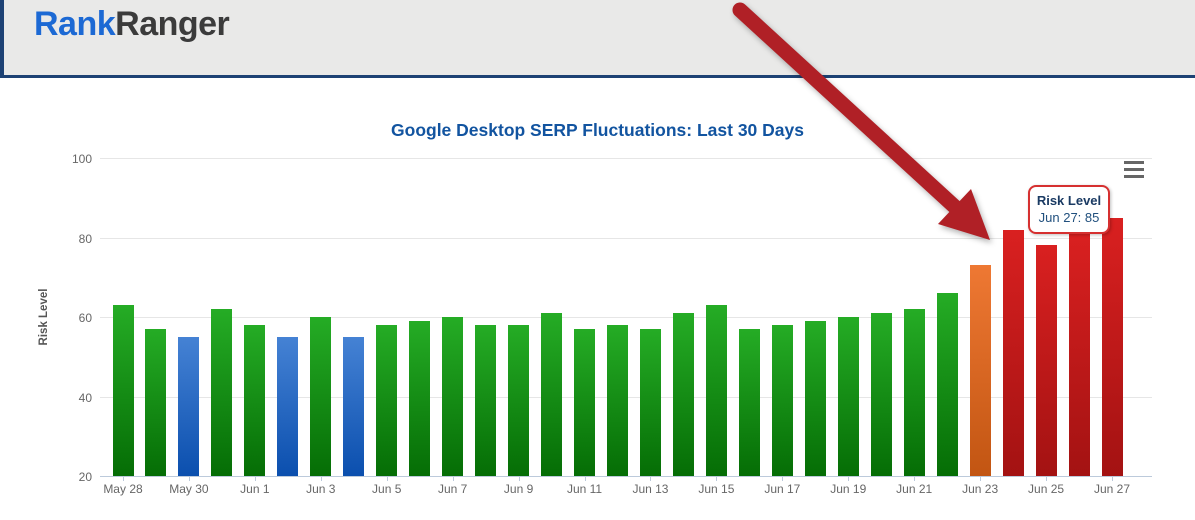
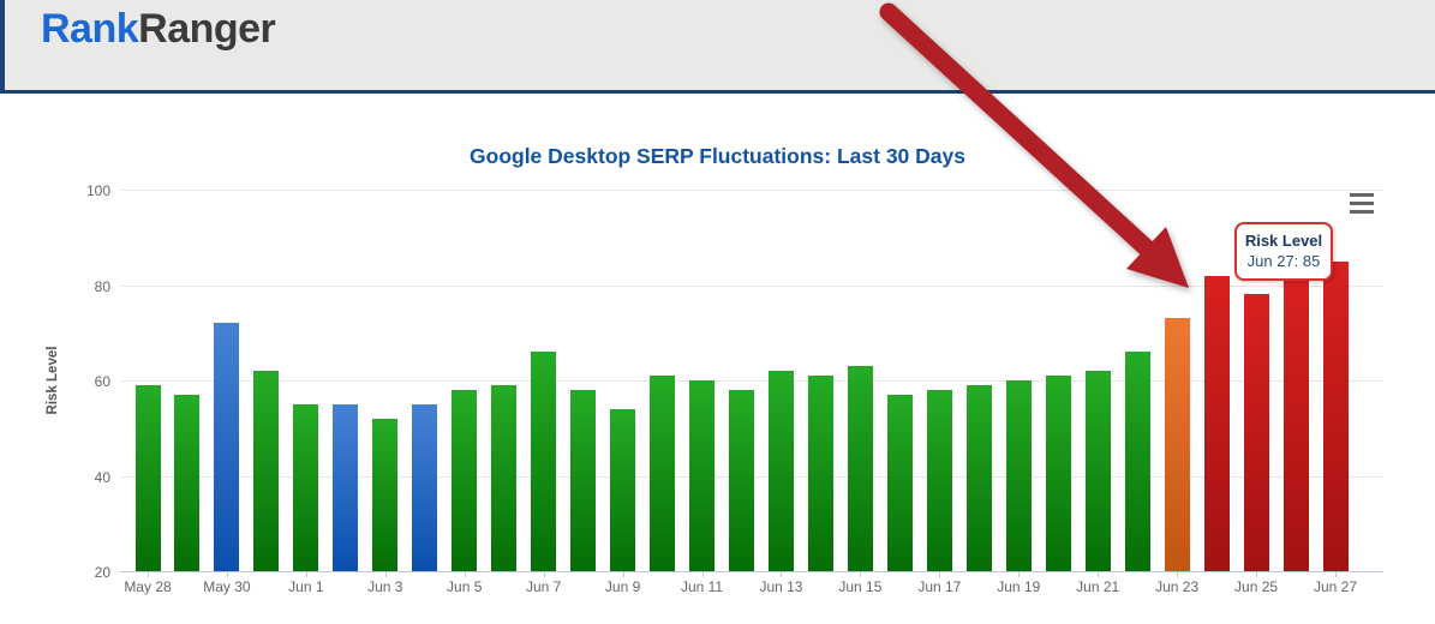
May 28: 63 -> 59
May 30: 55 -> 72
Jun 1: 58 -> 55
Jun 3: 60 -> 52
Jun 7: 60 -> 66
Jun 9: 58 -> 54
Jun 11: 57 -> 60
Jun 13: 57 -> 62
